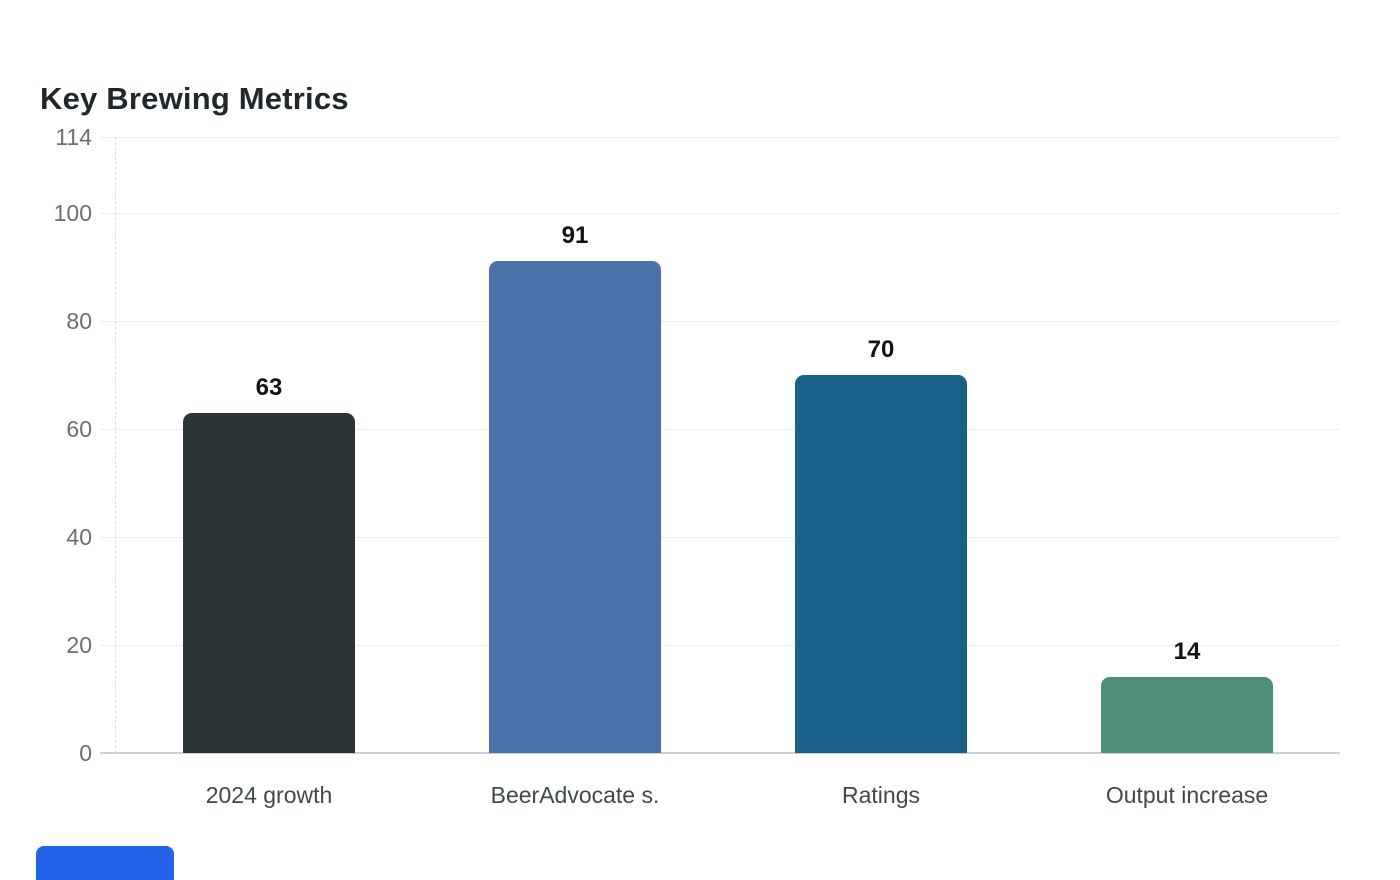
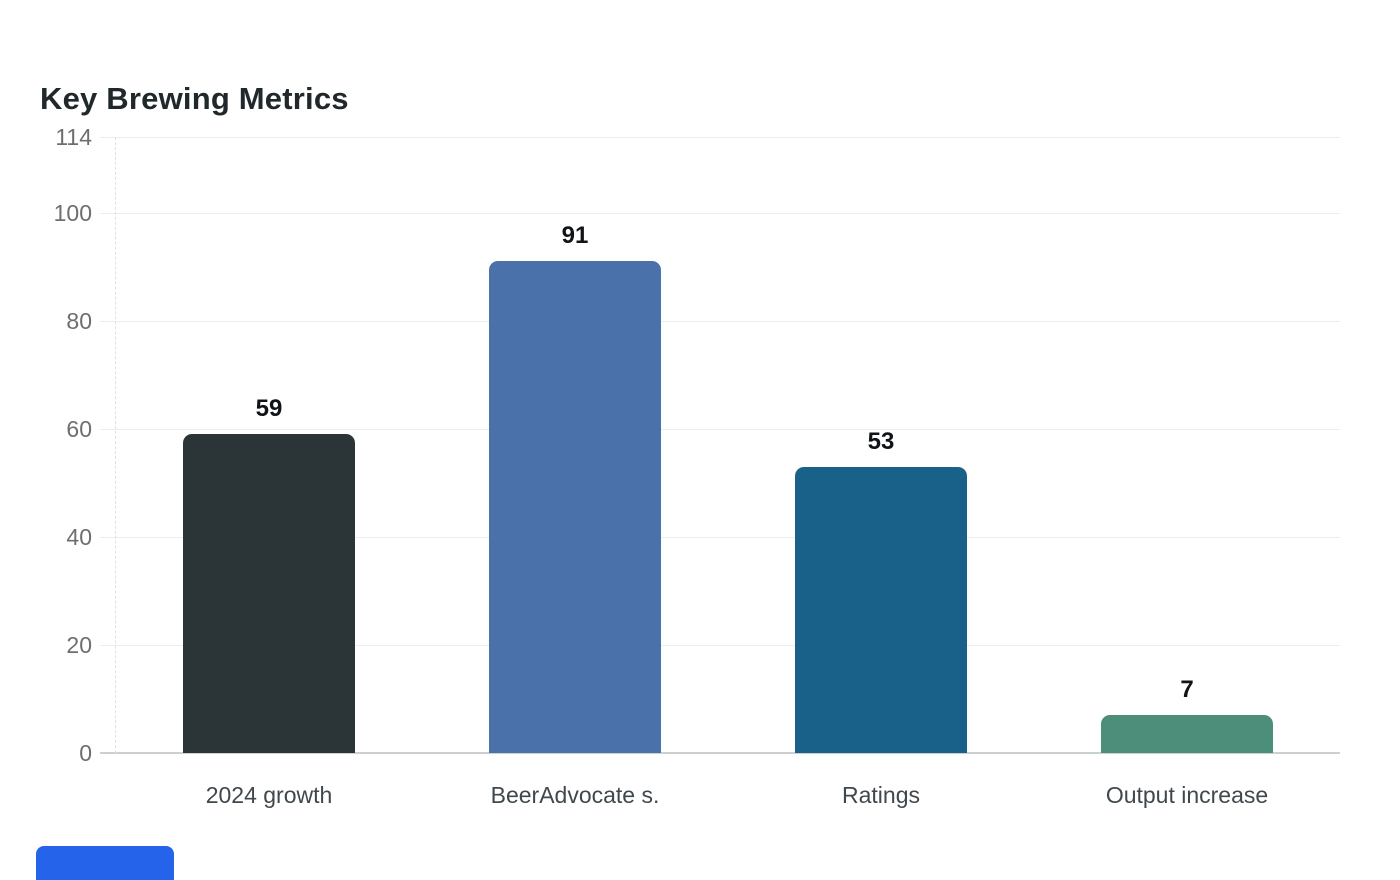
2024 growth: 63 -> 59
Ratings: 70 -> 53
Output increase: 14 -> 7
